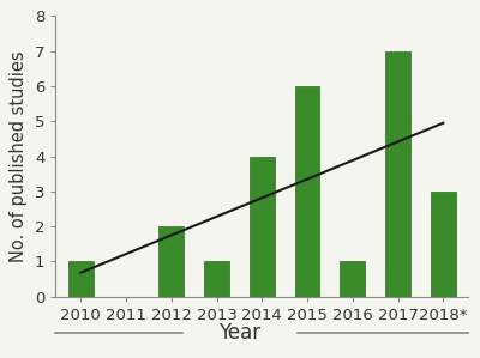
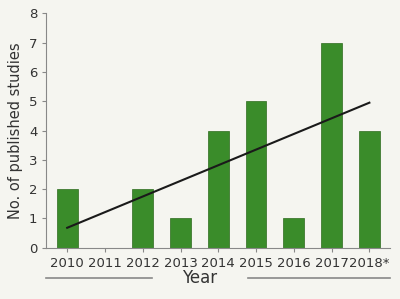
2010: 1 -> 2
2015: 6 -> 5
2018*: 3 -> 4
